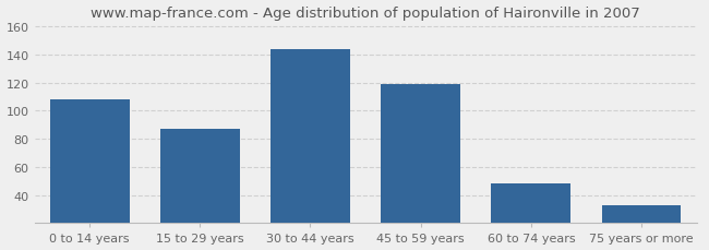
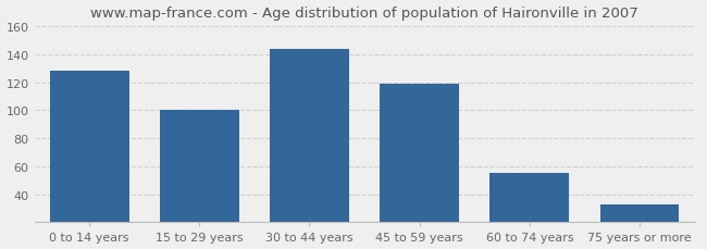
0 to 14 years: 108 -> 128
15 to 29 years: 87 -> 100
60 to 74 years: 48 -> 55
